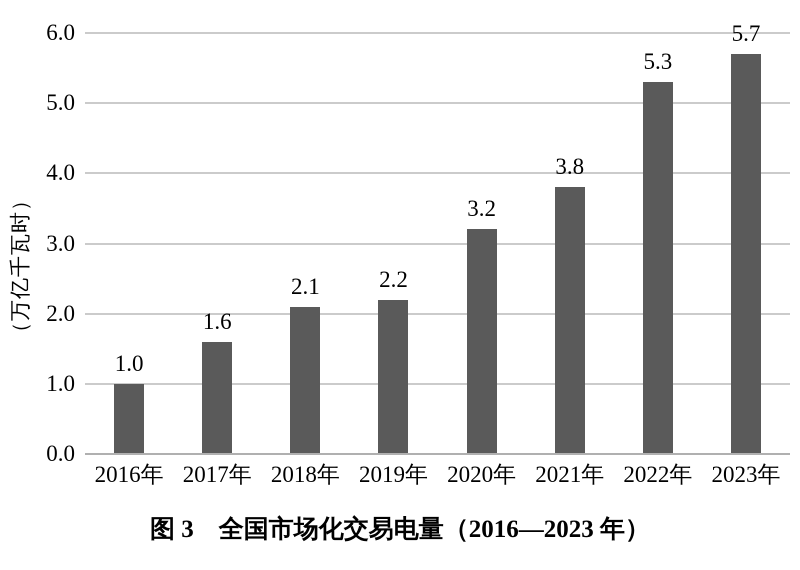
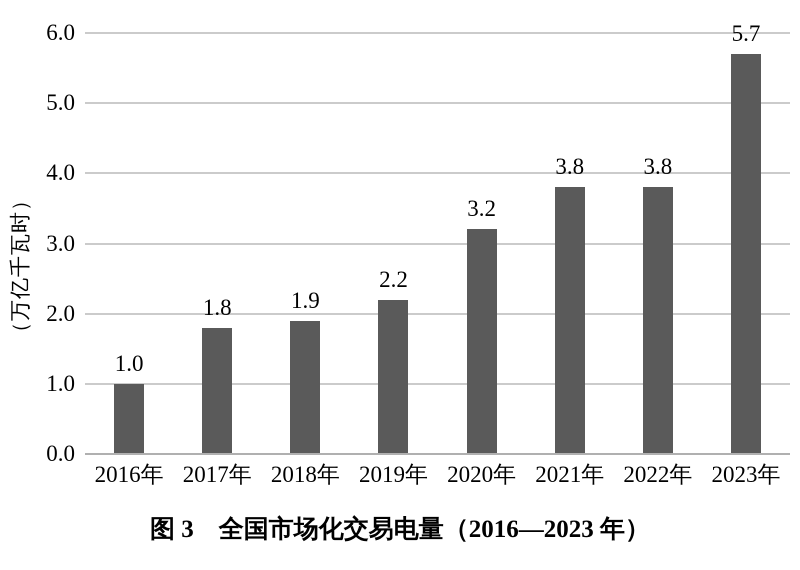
2017年: 1.6 -> 1.8
2018年: 2.1 -> 1.9
2022年: 5.3 -> 3.8
